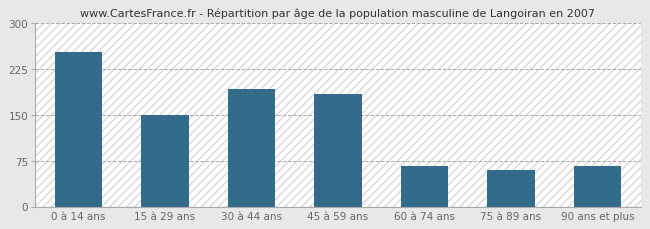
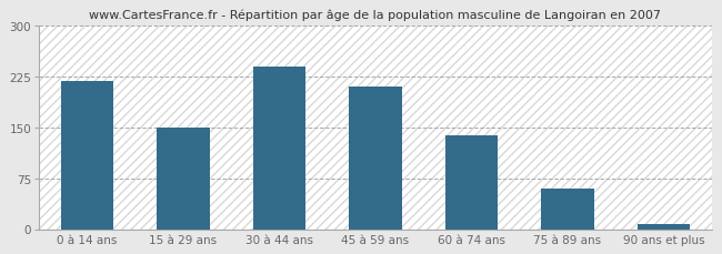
0 à 14 ans: 252 -> 218
30 à 44 ans: 192 -> 240
45 à 59 ans: 184 -> 210
60 à 74 ans: 66 -> 138
90 ans et plus: 66 -> 8
